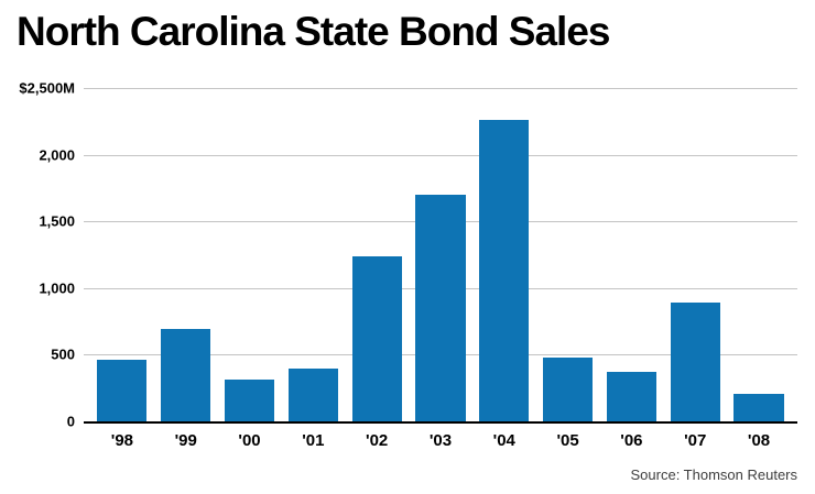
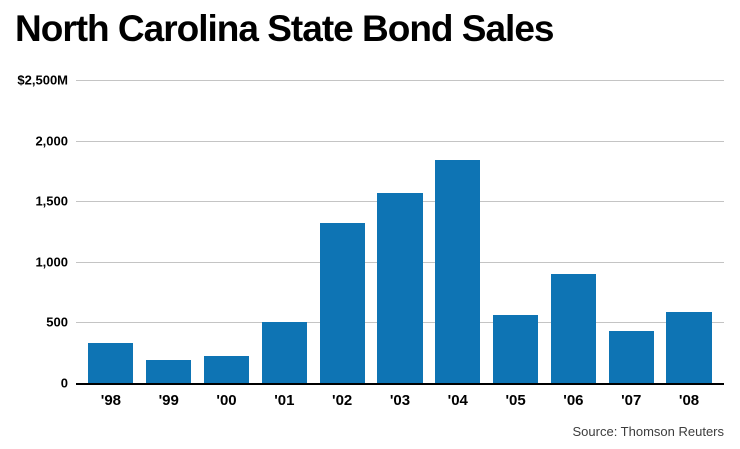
'98: $460M -> $330M
'99: $690M -> $190M
'00: $310M -> $220M
'01: $400M -> $500M
'02: $1240M -> $1320M
'03: $1700M -> $1570M
'04: $2260M -> $1840M
'05: $480M -> $560M
'06: $380M -> $900M
'07: $890M -> $430M
'08: $210M -> $590M
